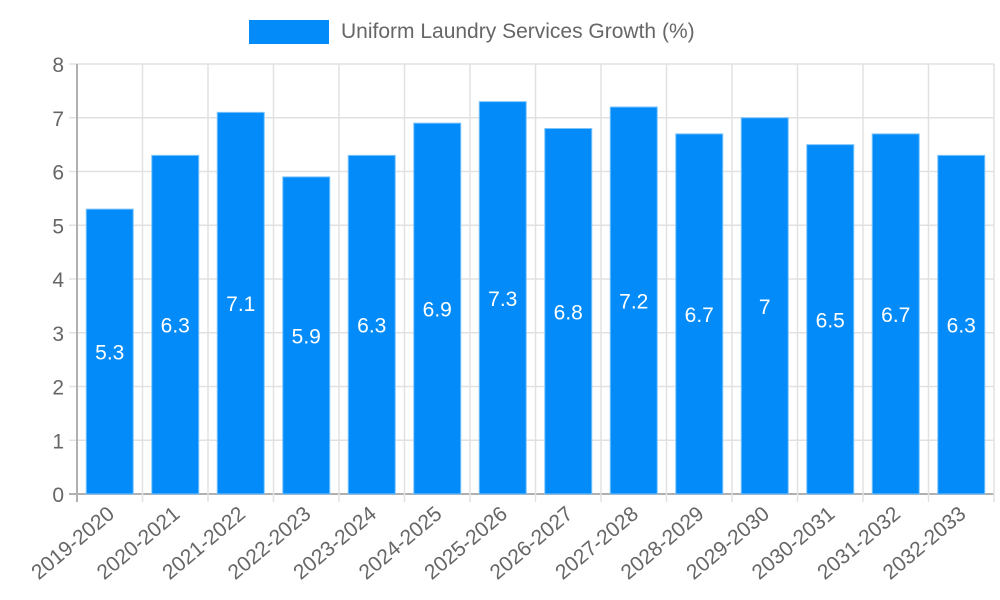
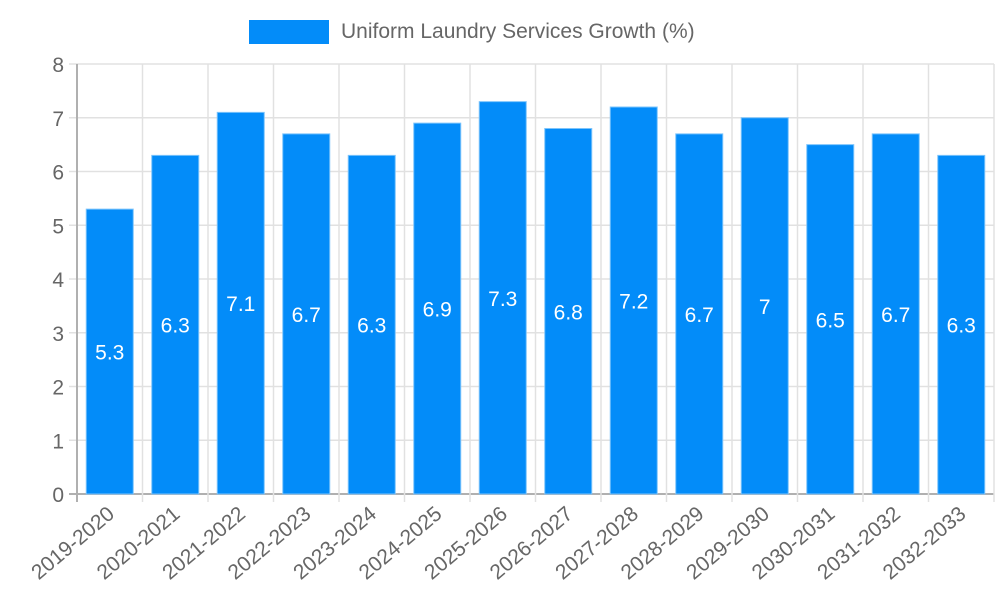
2022-2023: 5.9 -> 6.7
